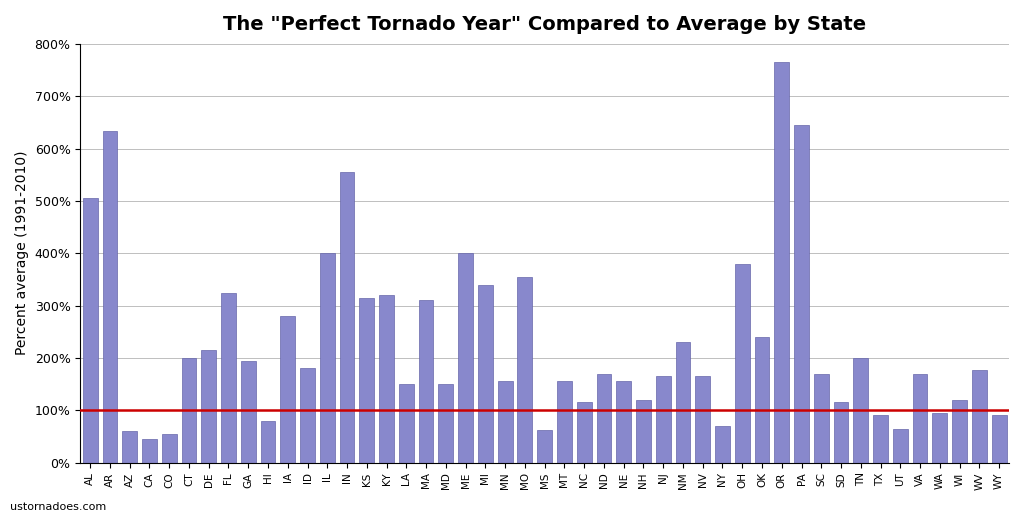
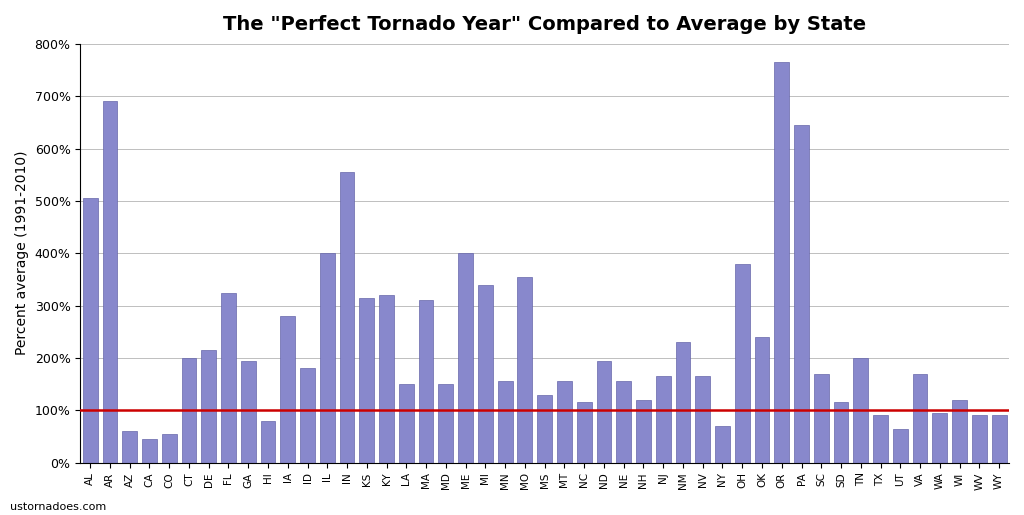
AR: 634% -> 690%
MS: 62% -> 130%
ND: 170% -> 195%
WV: 176% -> 90%
